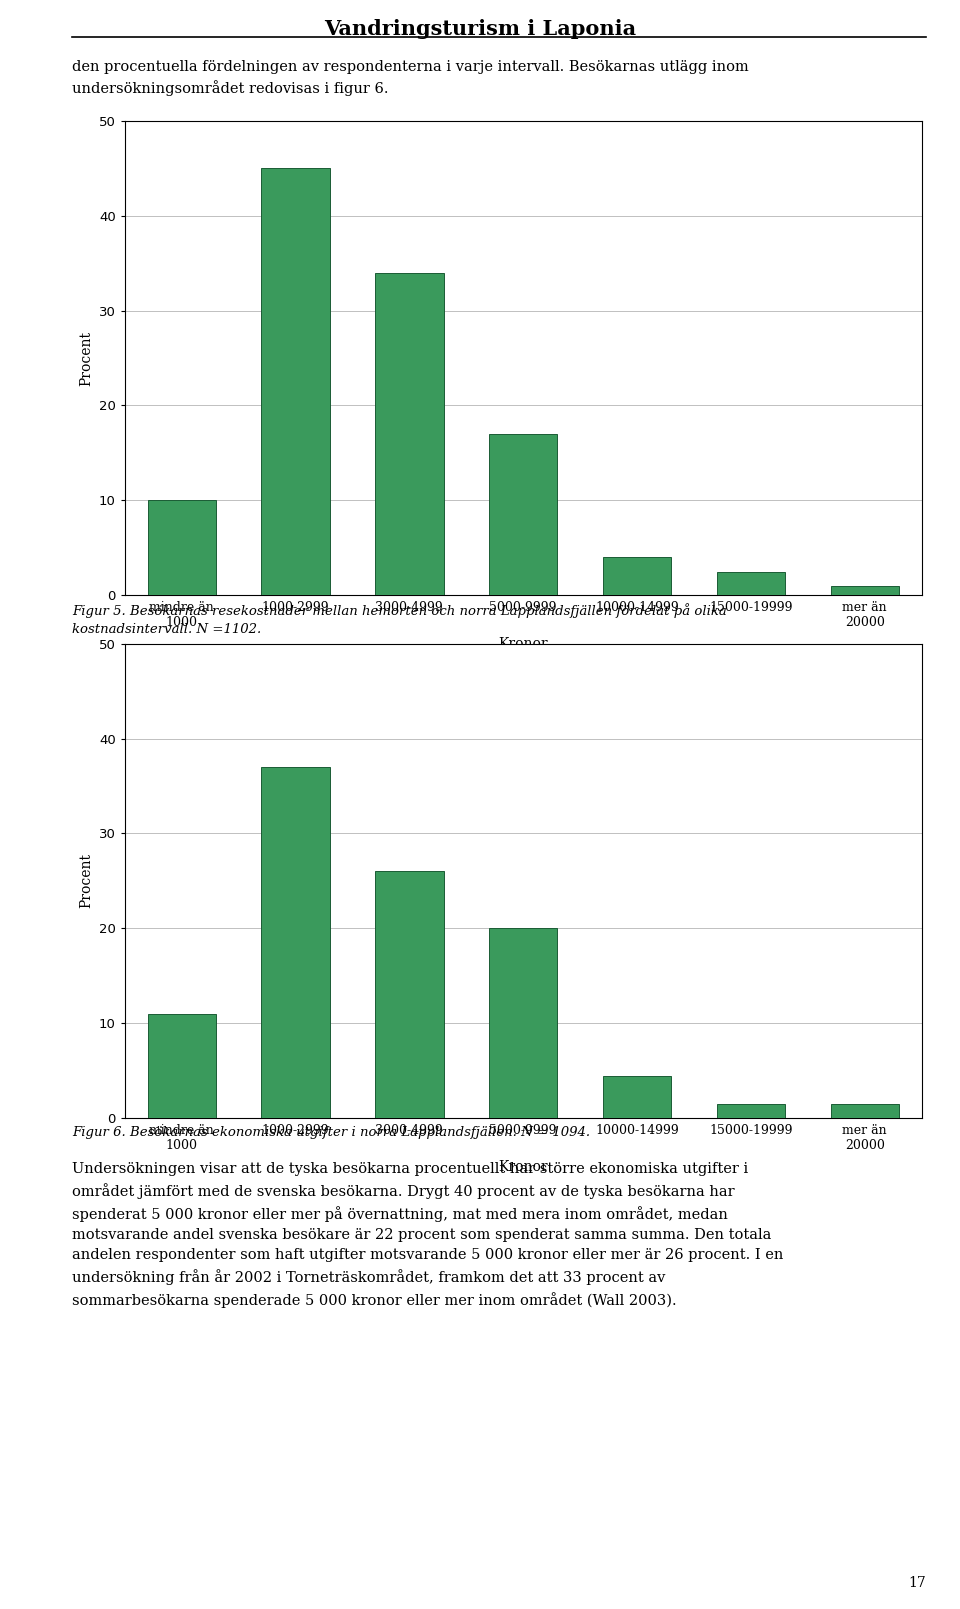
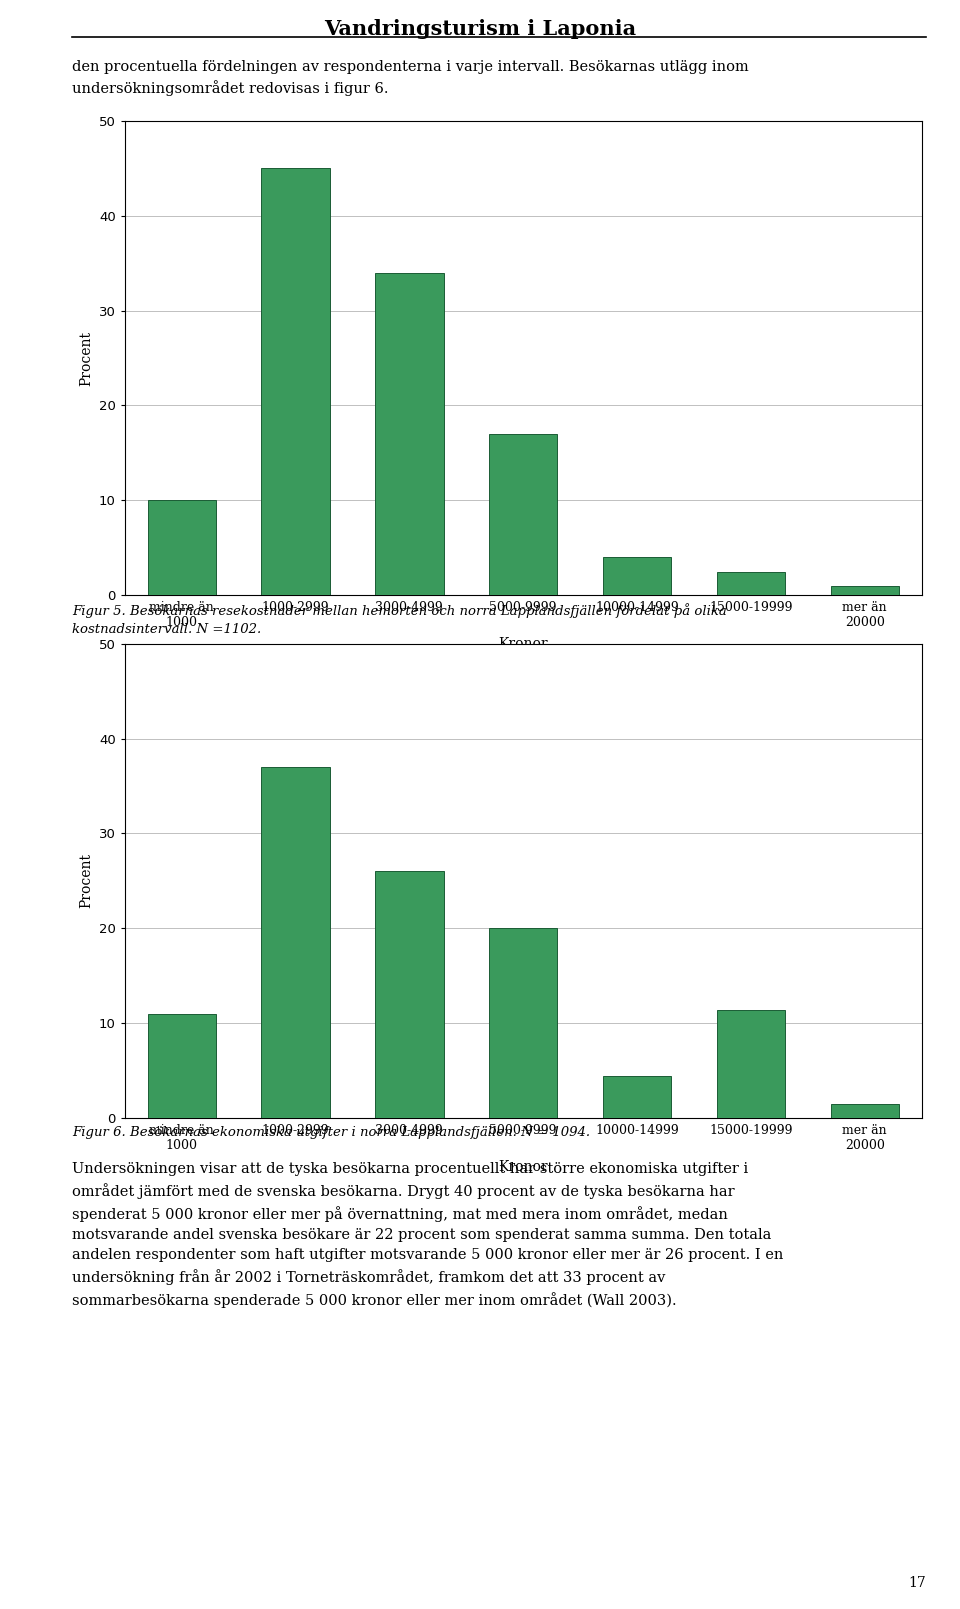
15000-19999: 1.5 -> 11.4
